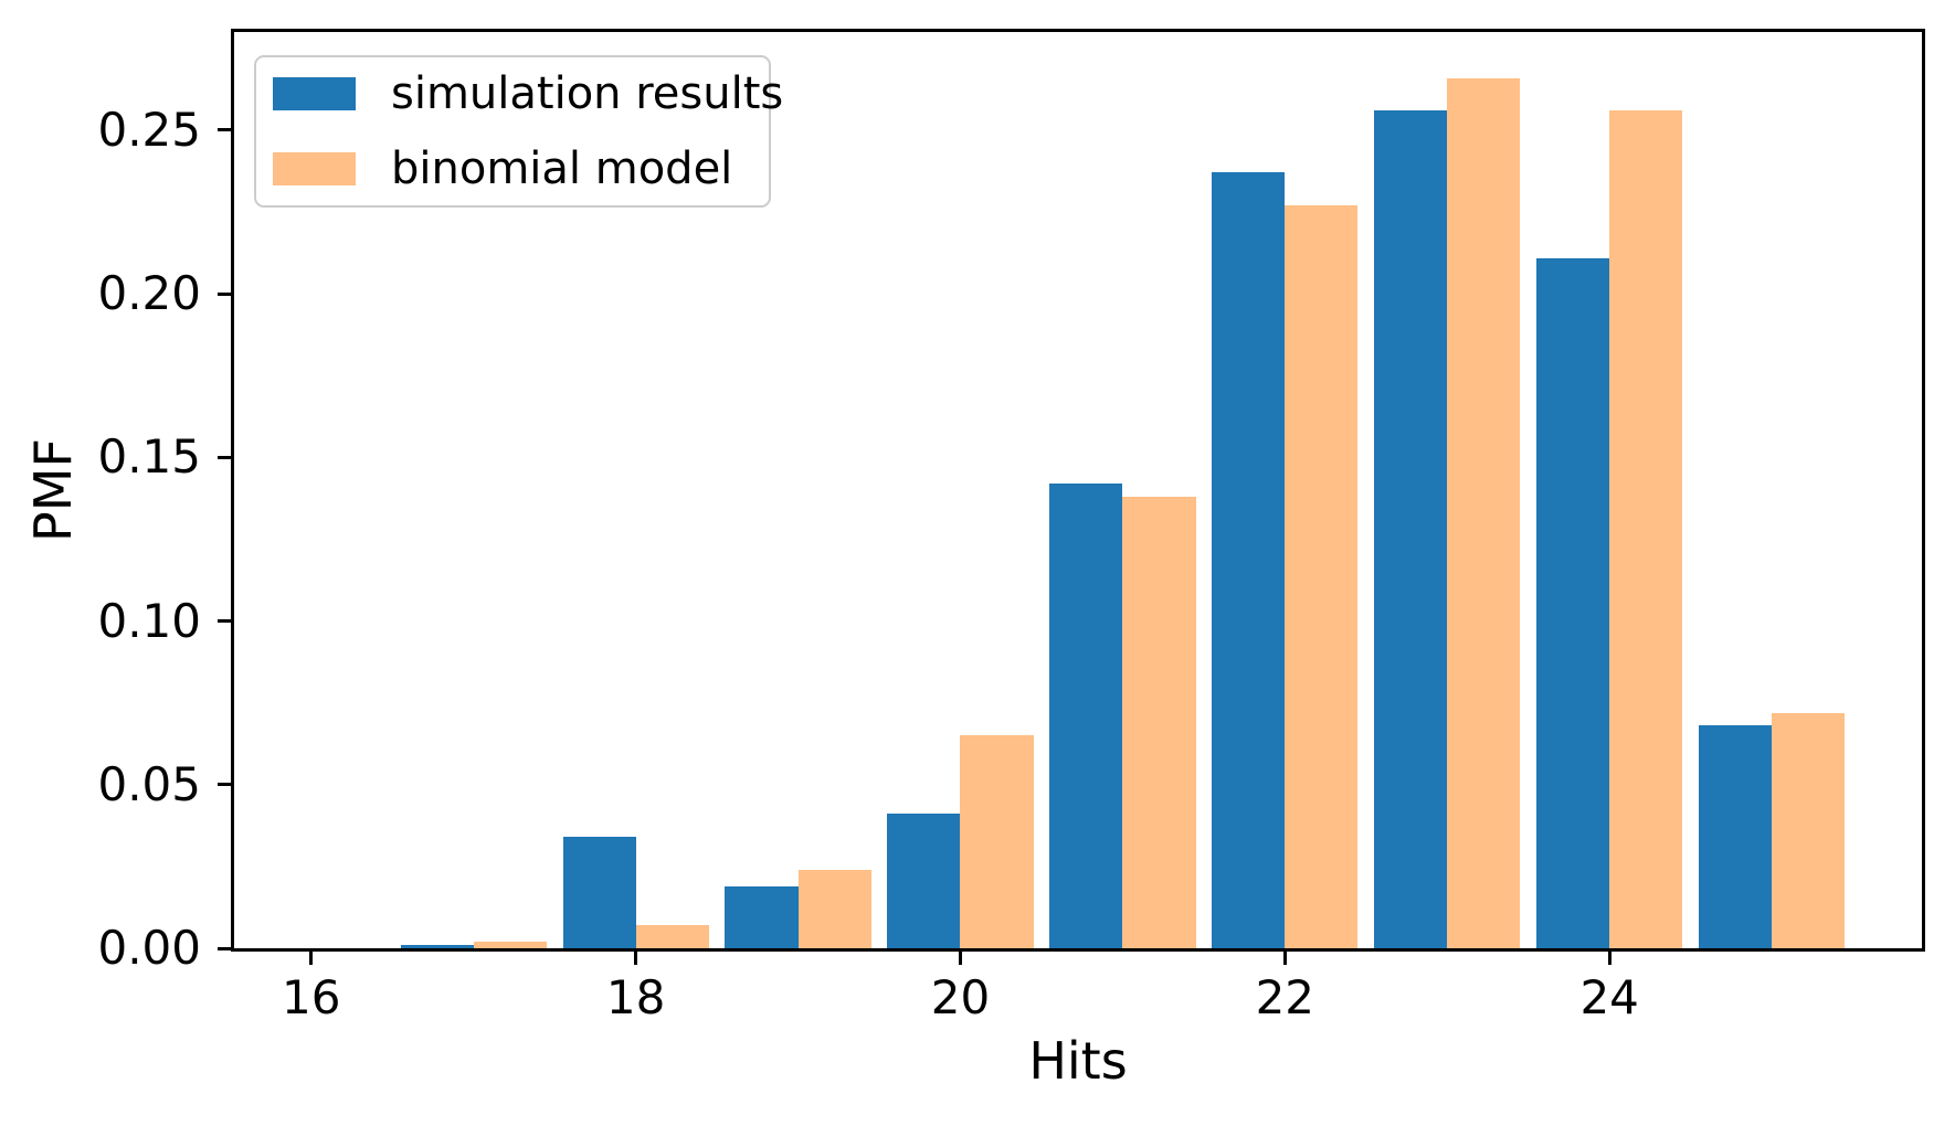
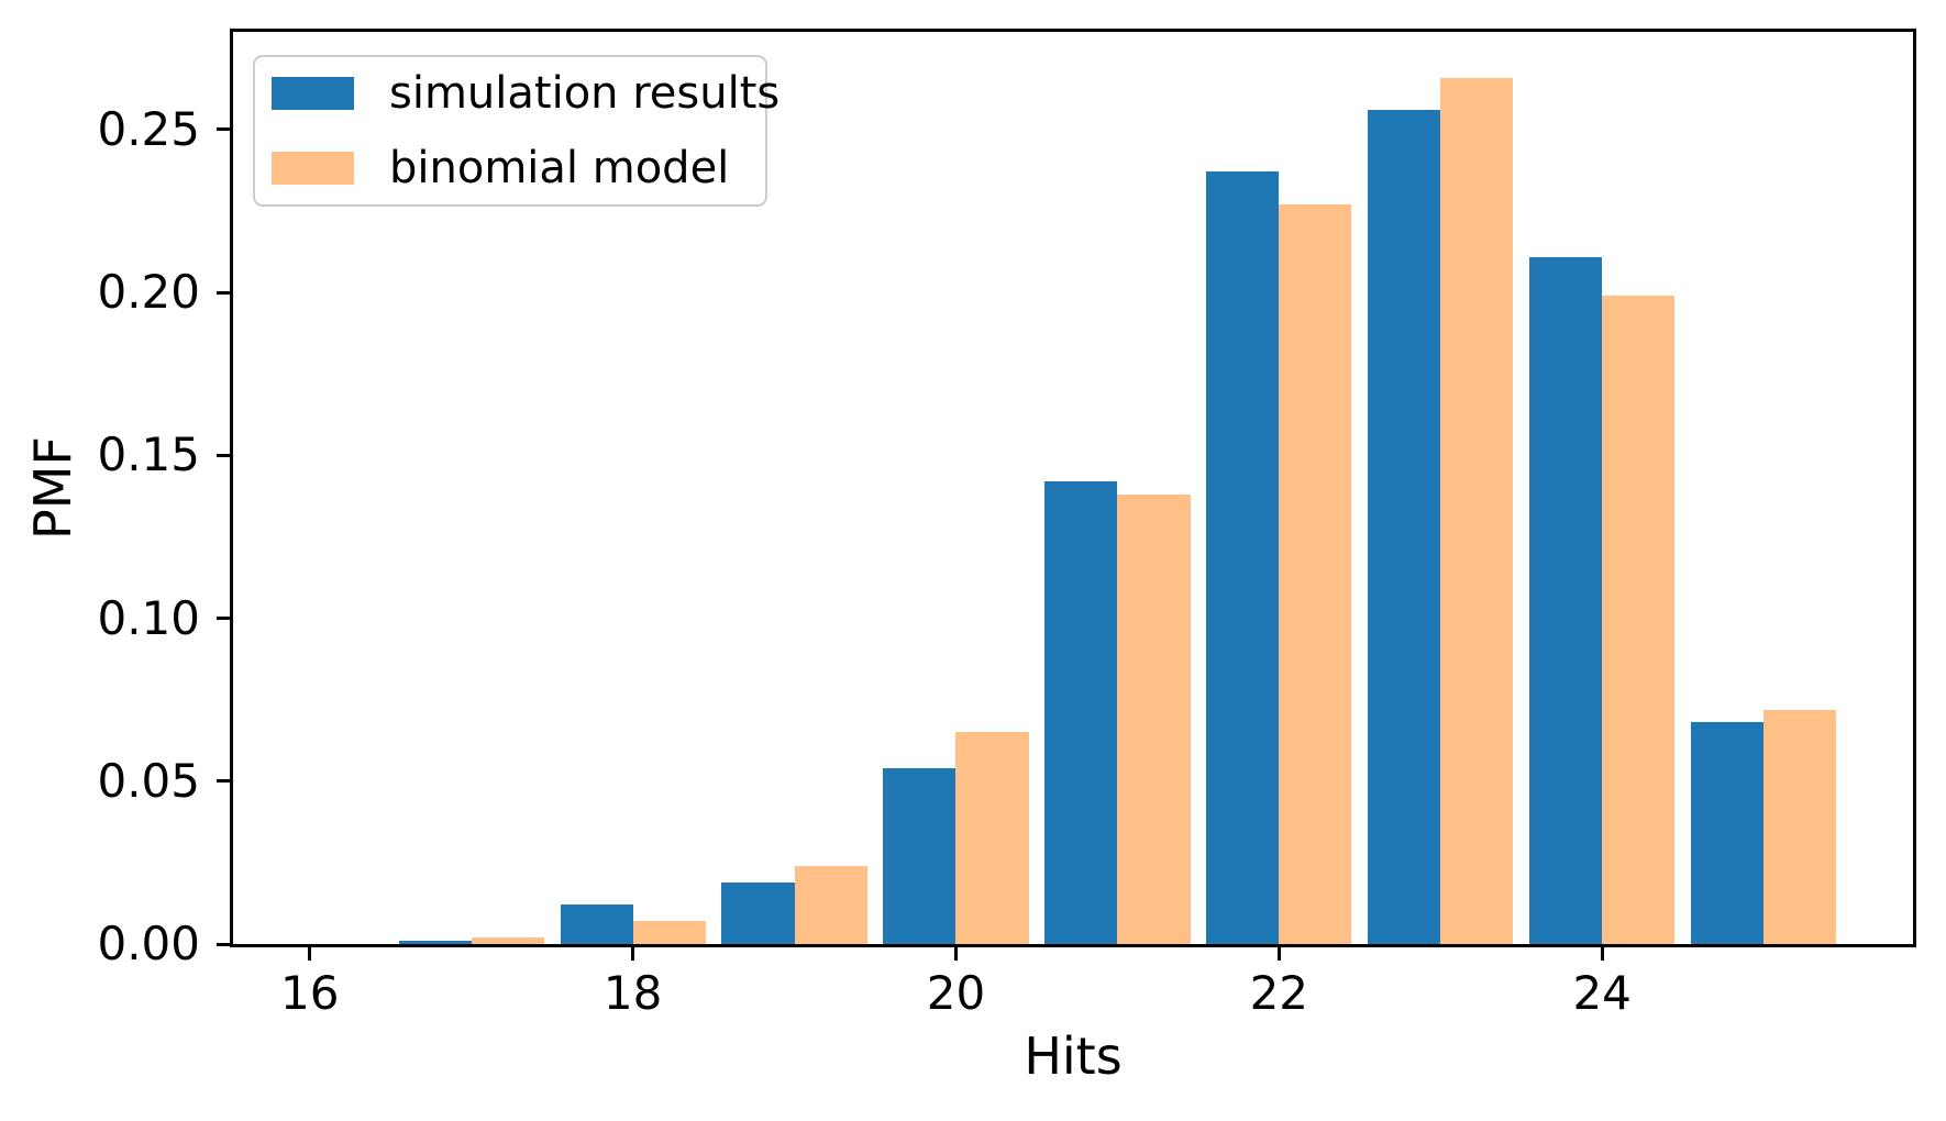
simulation results/18: 0.034 -> 0.012
simulation results/20: 0.041 -> 0.054
binomial model/24: 0.256 -> 0.199
